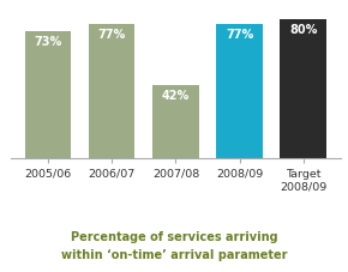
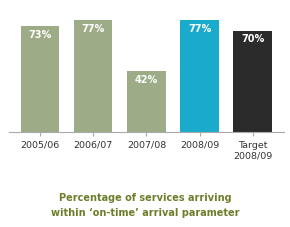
Target 2008/09: 80% -> 70%
